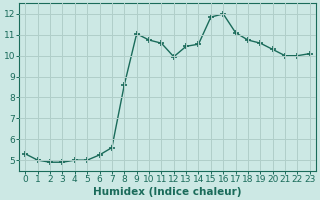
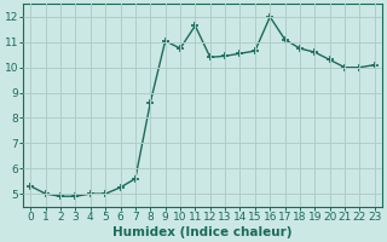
11: 10.60 -> 11.65
12: 9.95 -> 10.40
15: 11.85 -> 10.65
